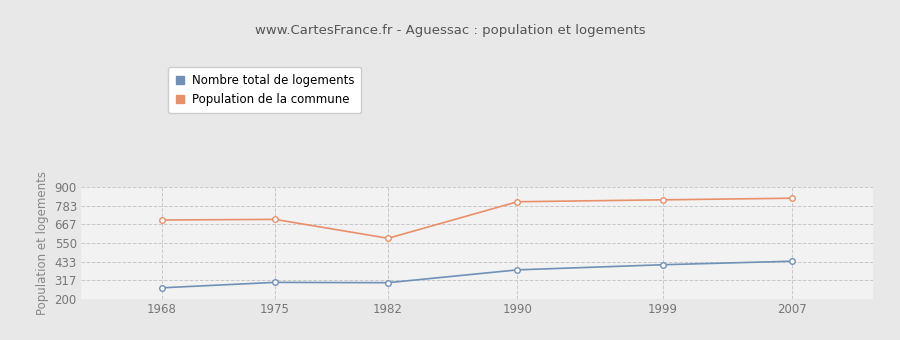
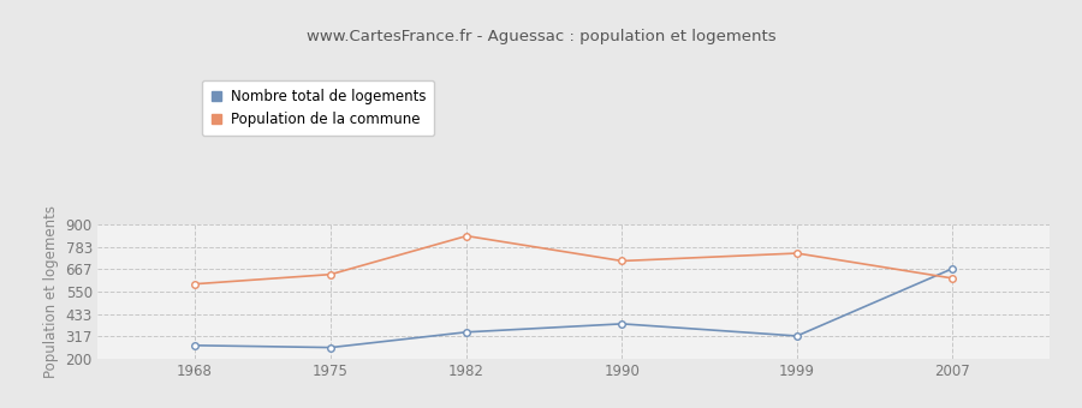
Population de la commune/1968: 690 -> 590
Nombre total de logements/1975: 300 -> 260
Population de la commune/1975: 700 -> 640
Nombre total de logements/1982: 300 -> 340
Population de la commune/1982: 580 -> 840
Population de la commune/1990: 810 -> 710
Nombre total de logements/1999: 420 -> 320
Population de la commune/1999: 820 -> 750
Nombre total de logements/2007: 440 -> 670
Population de la commune/2007: 830 -> 620
